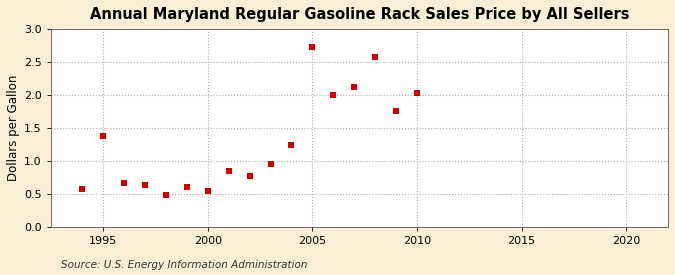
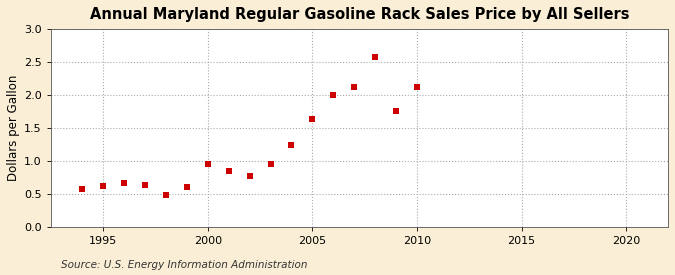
1995: 1.38 -> 0.62
2000: 0.54 -> 0.96
2005: 2.72 -> 1.64
2010: 2.02 -> 2.12
